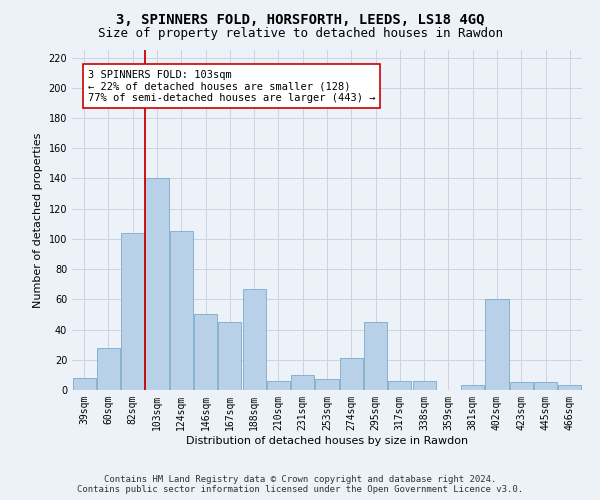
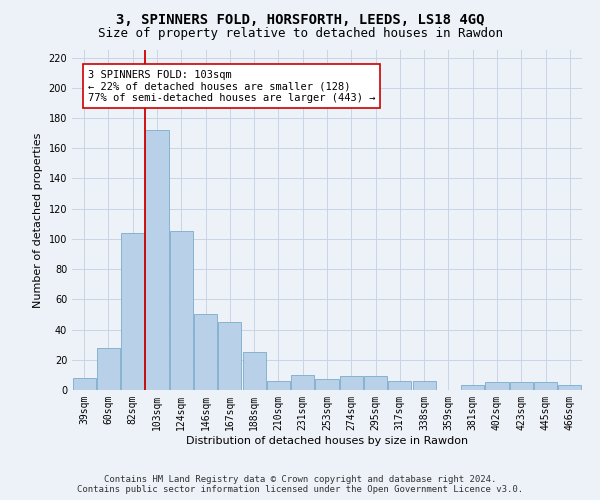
103sqm: 140 -> 172
188sqm: 67 -> 25
274sqm: 21 -> 9
295sqm: 45 -> 9
402sqm: 60 -> 5
